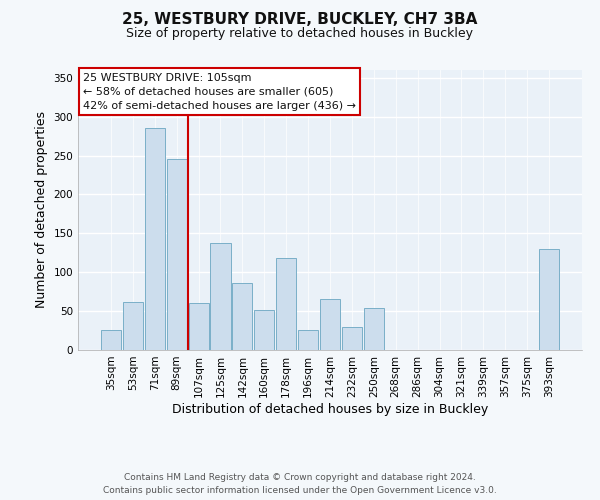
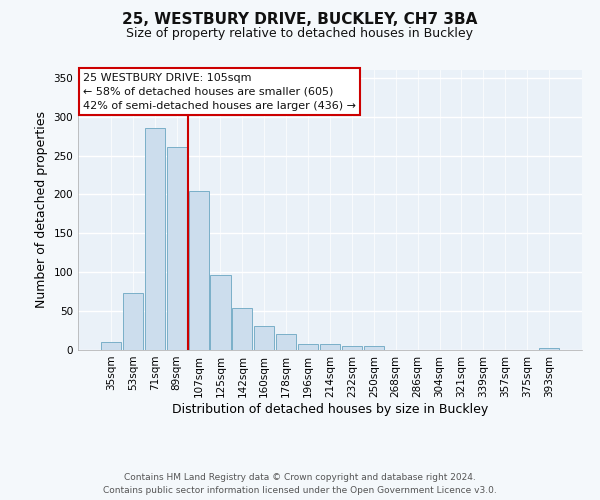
35sqm: 26 -> 10
53sqm: 62 -> 73
89sqm: 246 -> 261
107sqm: 60 -> 204
125sqm: 138 -> 96
142sqm: 86 -> 54
160sqm: 52 -> 31
178sqm: 118 -> 21
196sqm: 26 -> 8
214sqm: 66 -> 8
232sqm: 30 -> 5
250sqm: 54 -> 5
393sqm: 130 -> 2
